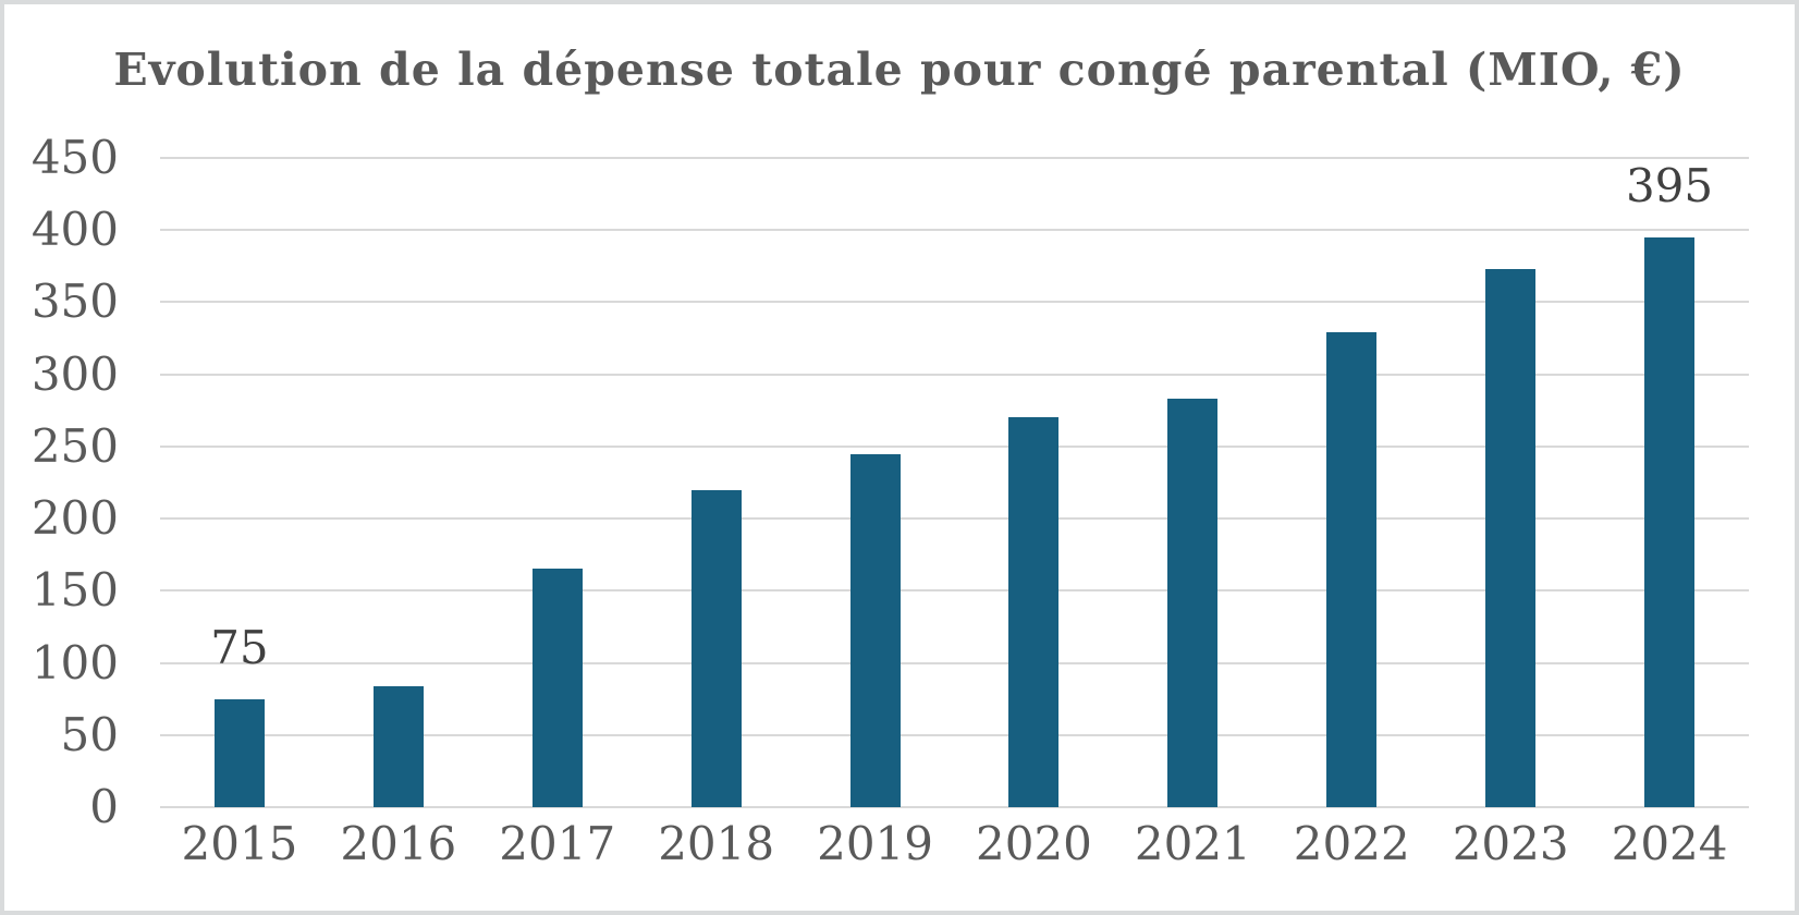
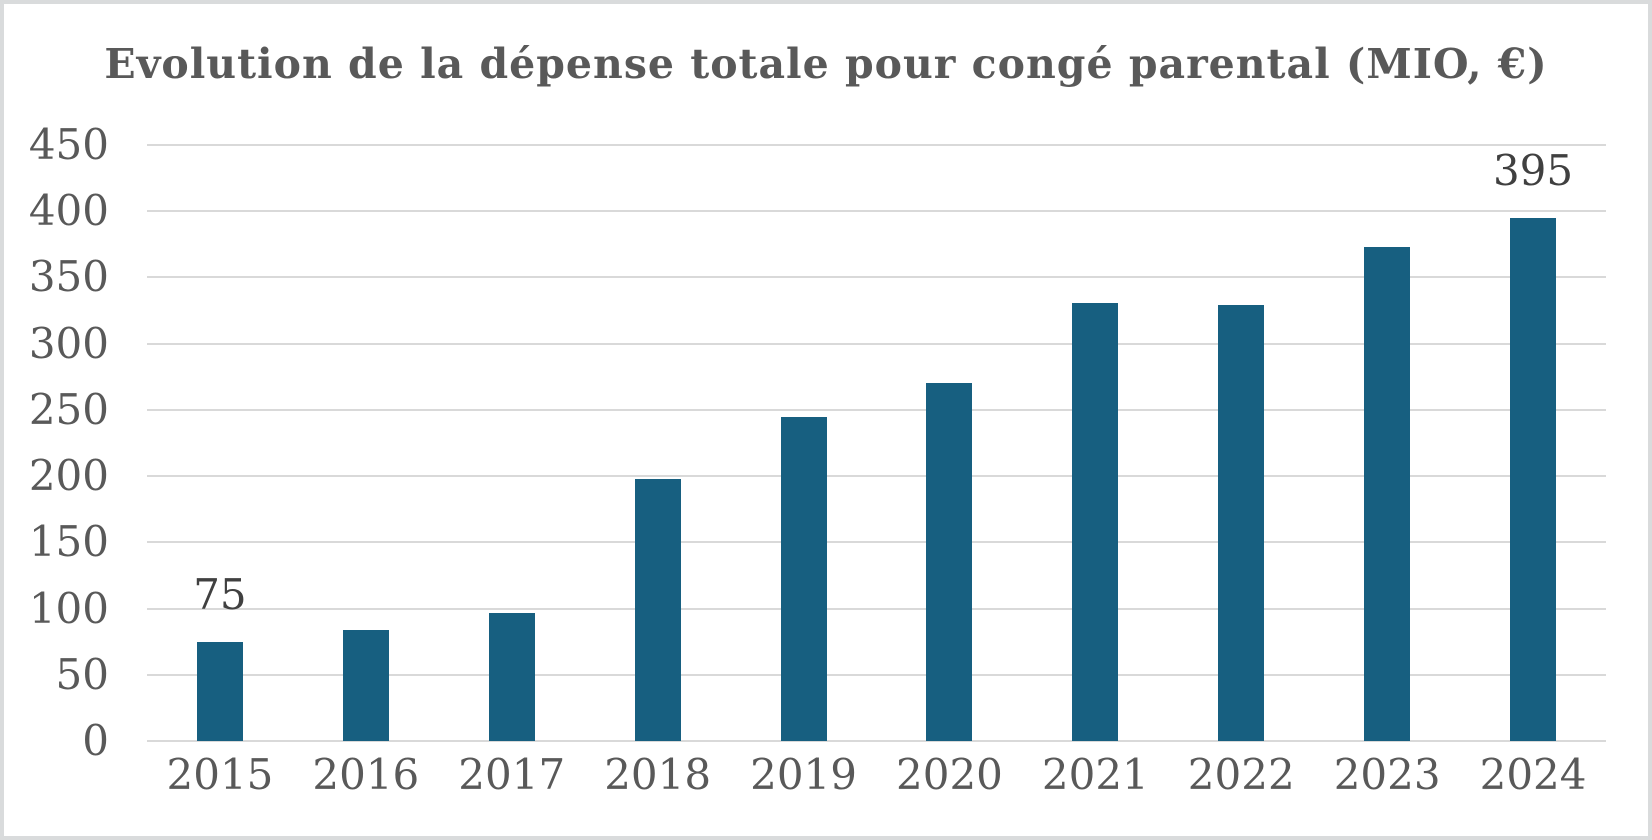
2017: 165 -> 97
2018: 220 -> 198
2021: 283 -> 331
